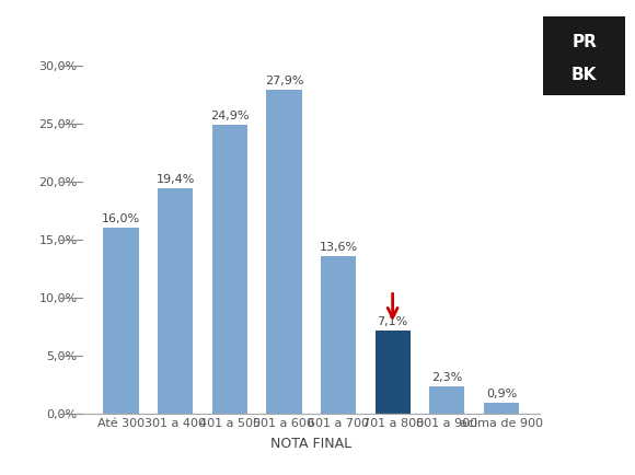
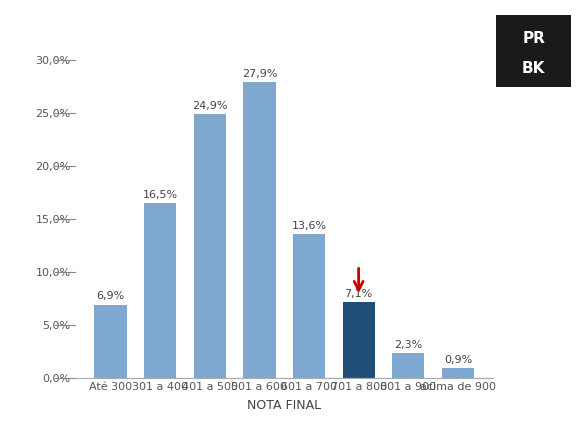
Até 300: 16,0% -> 6,9%
301 a 400: 19,4% -> 16,5%
